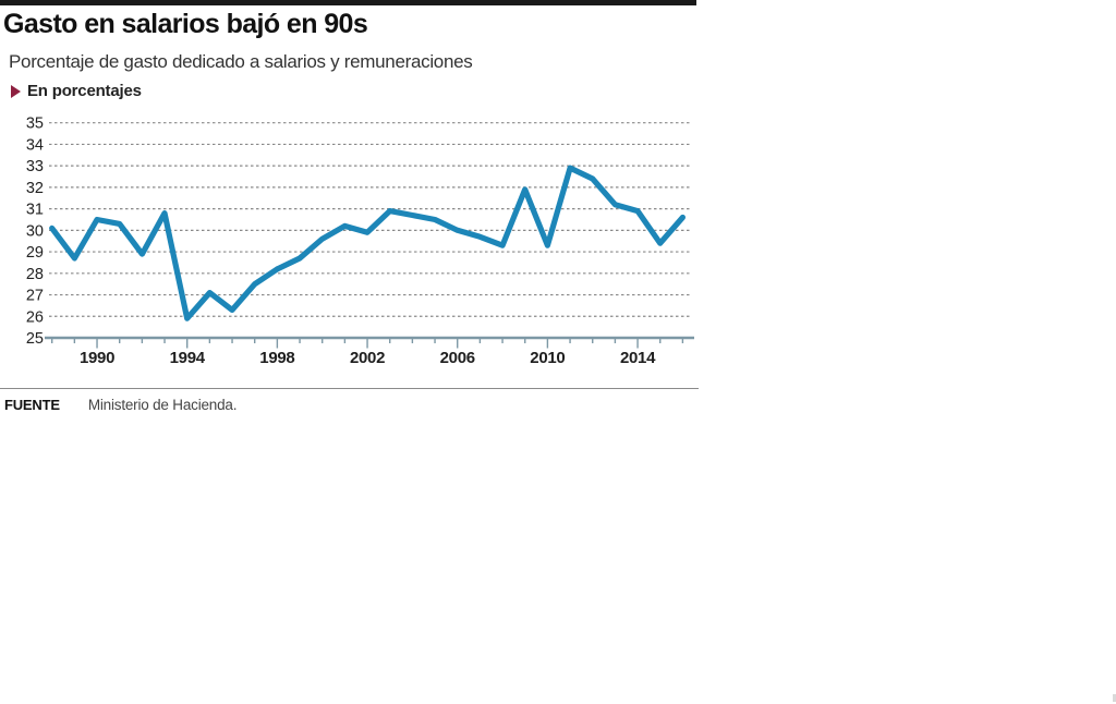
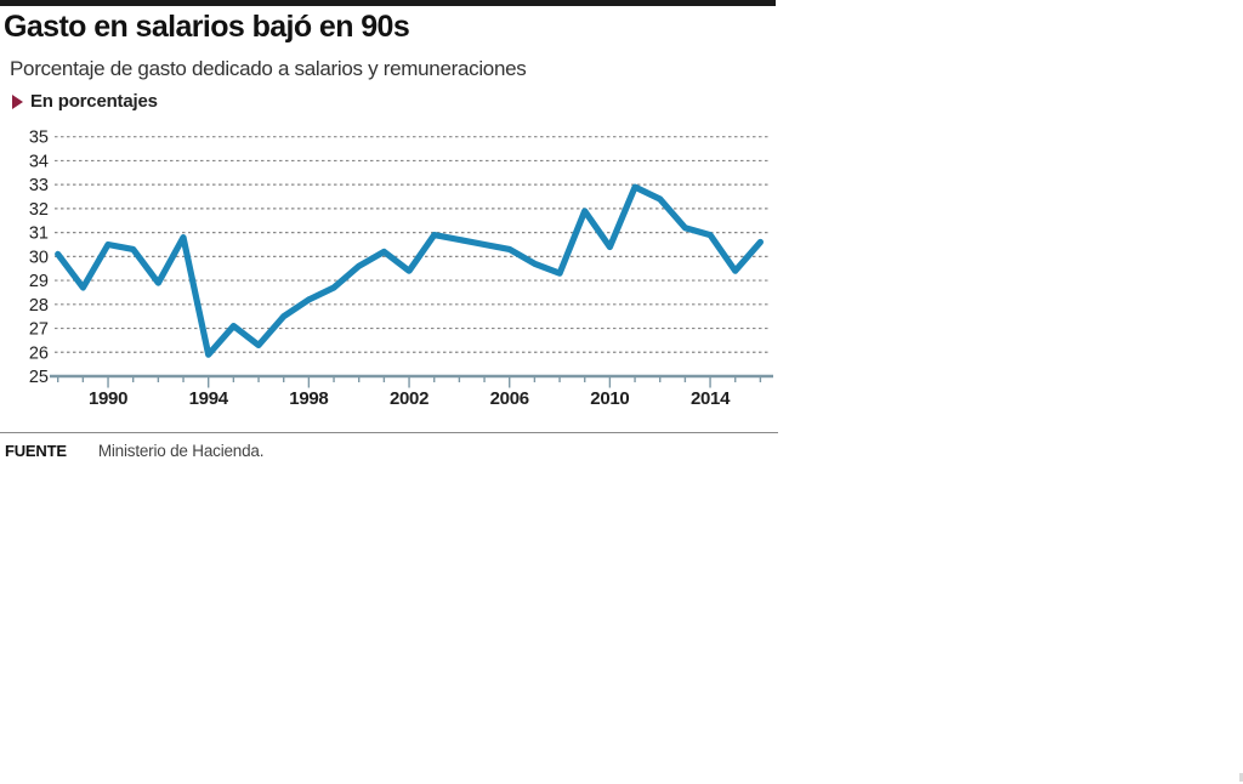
2002: 29.9 -> 29.4
2006: 30.0 -> 30.3
2010: 29.3 -> 30.4
